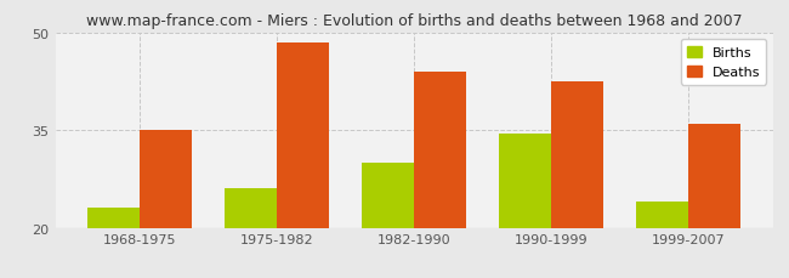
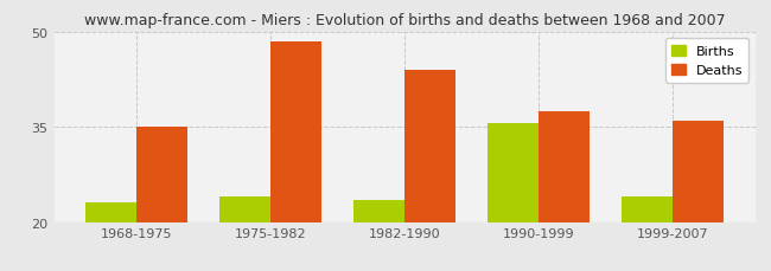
Births/1975-1982: 26.0 -> 24.0
Births/1982-1990: 30.0 -> 23.5
Births/1990-1999: 34.4 -> 35.5
Deaths/1990-1999: 42.4 -> 37.5
